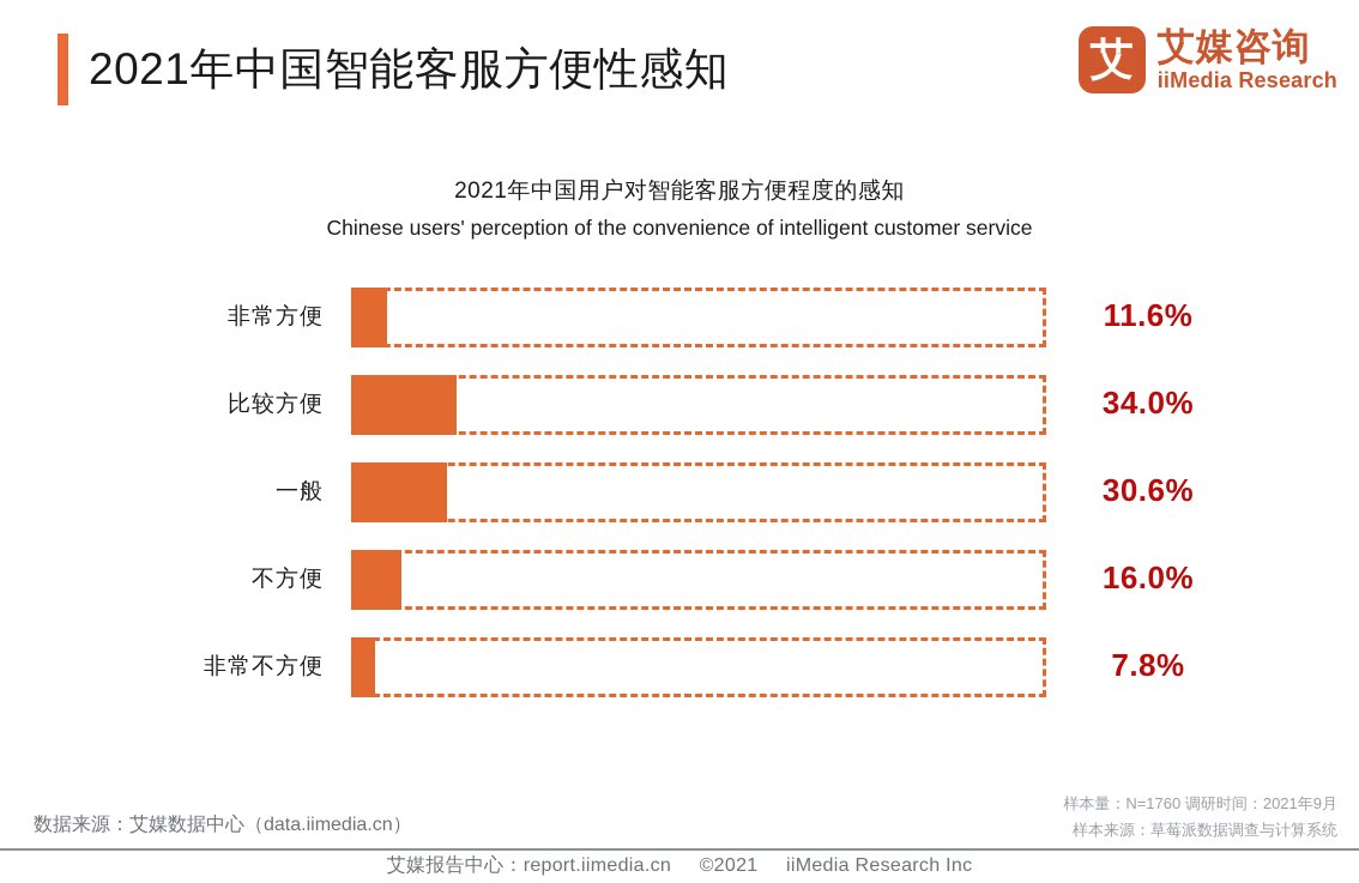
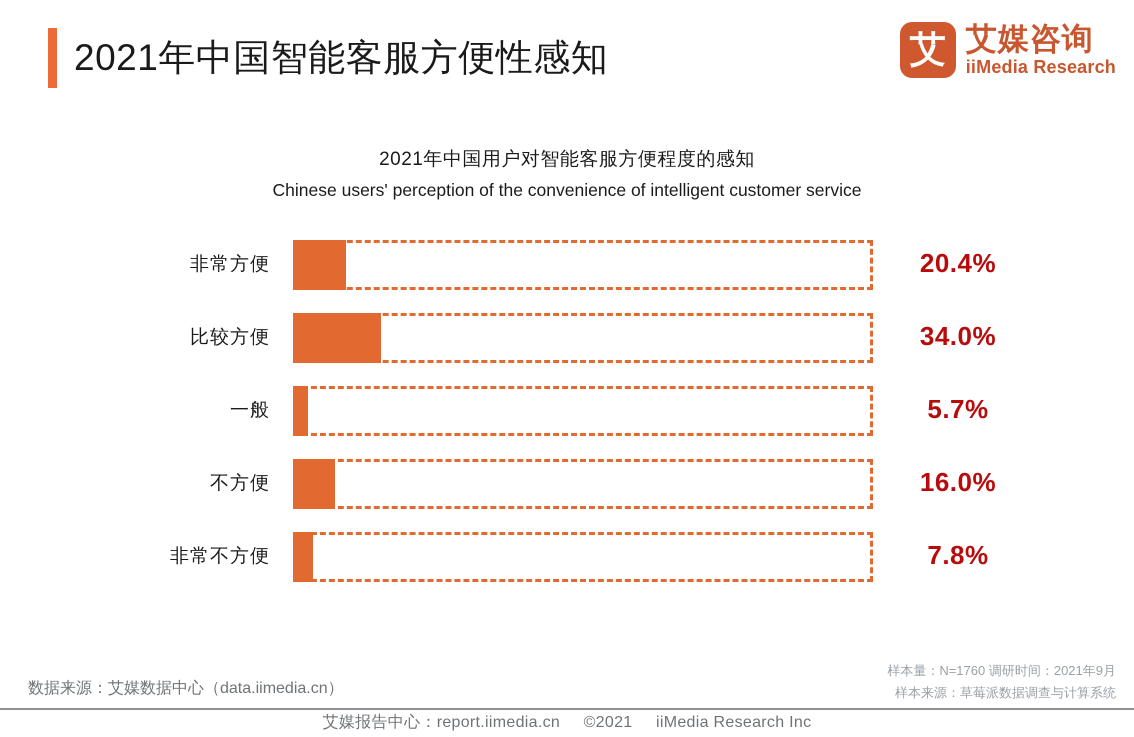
非常方便: 11.6% -> 20.4%
一般: 30.6% -> 5.7%
